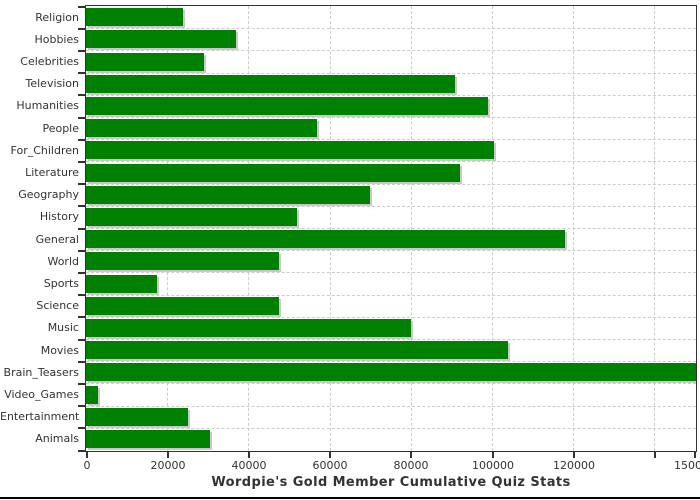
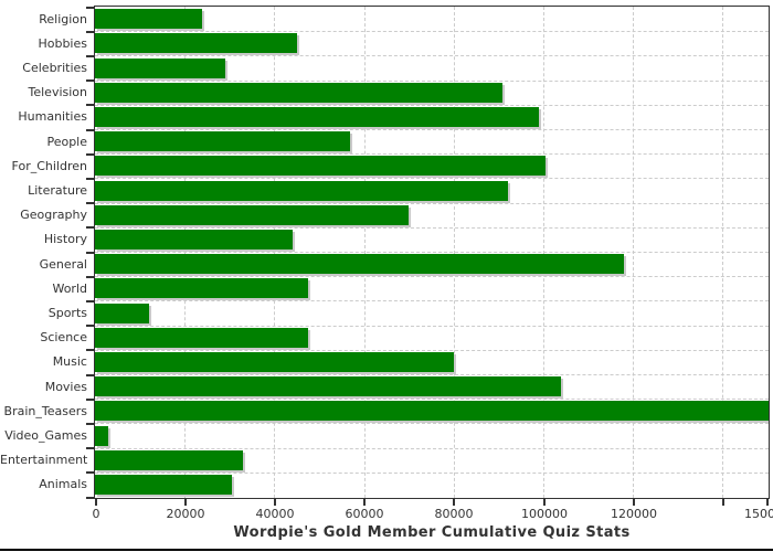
Hobbies: 37000 -> 45000
History: 52000 -> 44000
Sports: 18000 -> 12000
Entertainment: 25000 -> 33000
